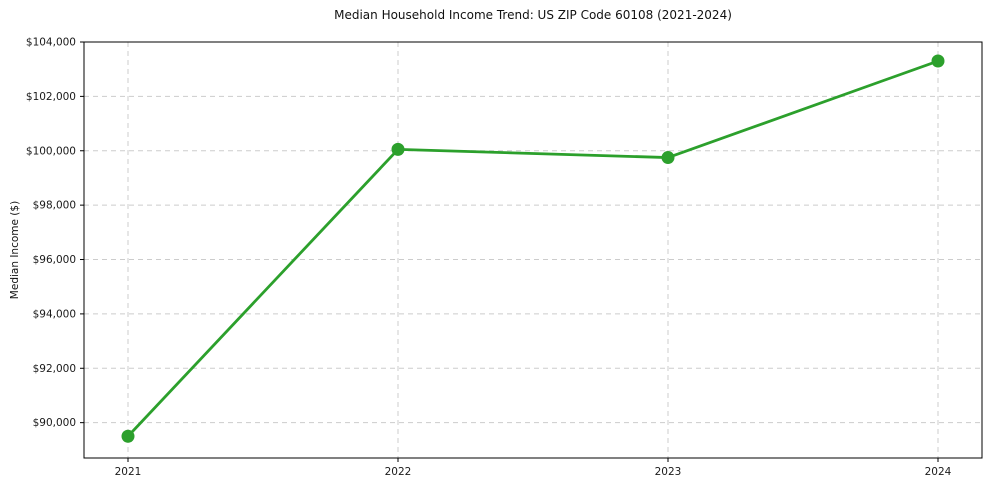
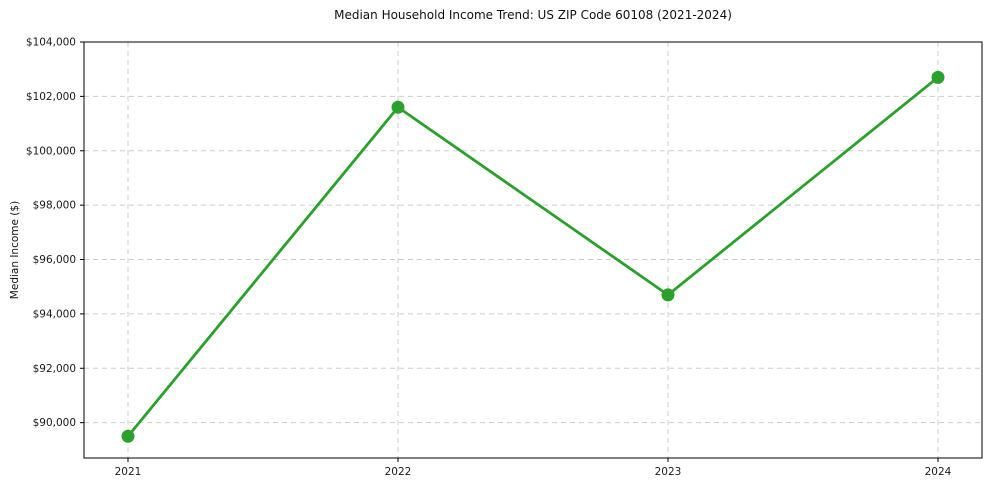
2022: $100000 -> $101600
2023: $99800 -> $94700
2024: $103300 -> $102700
